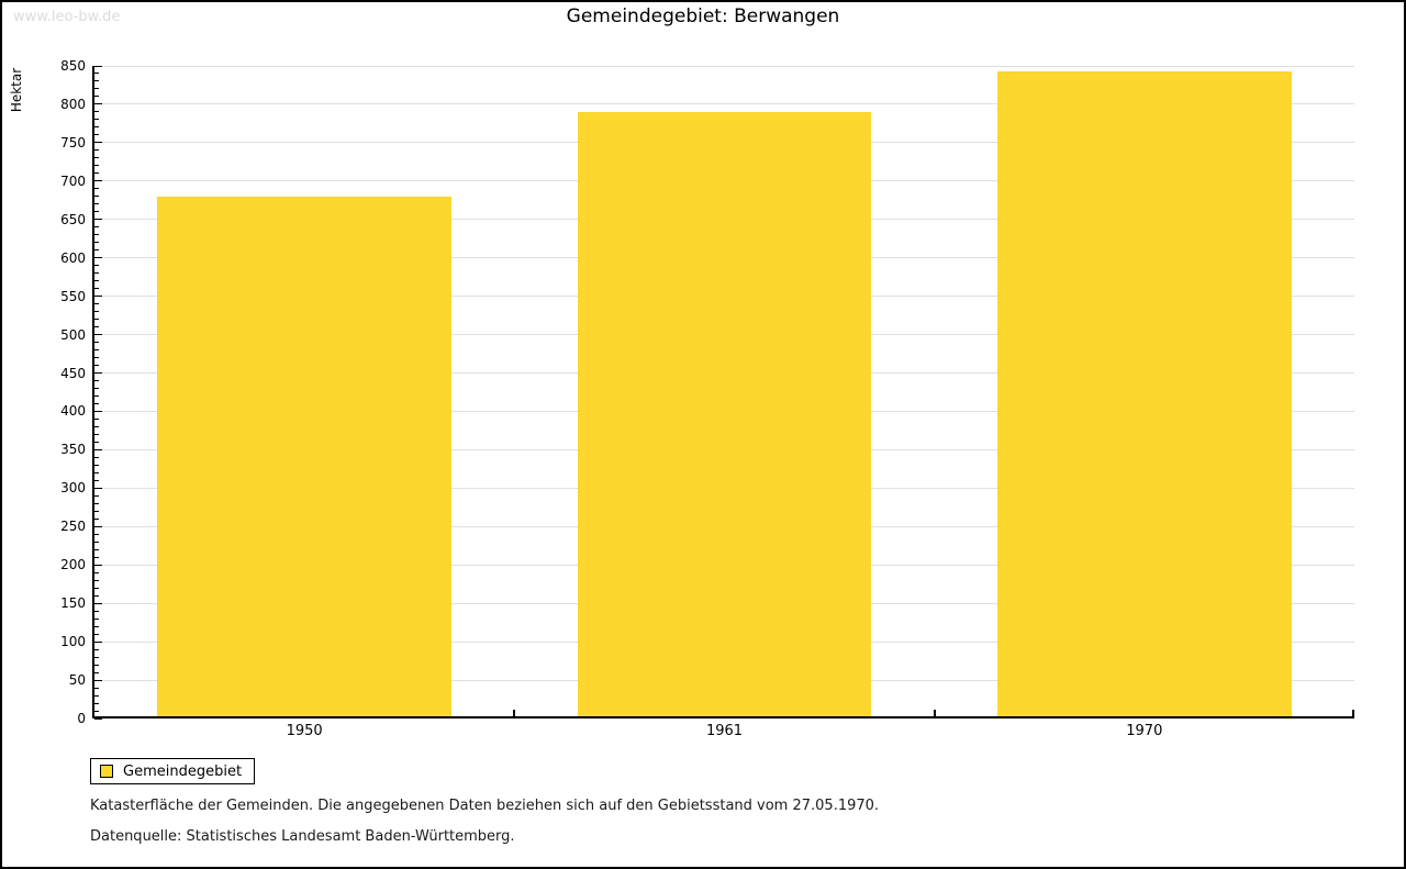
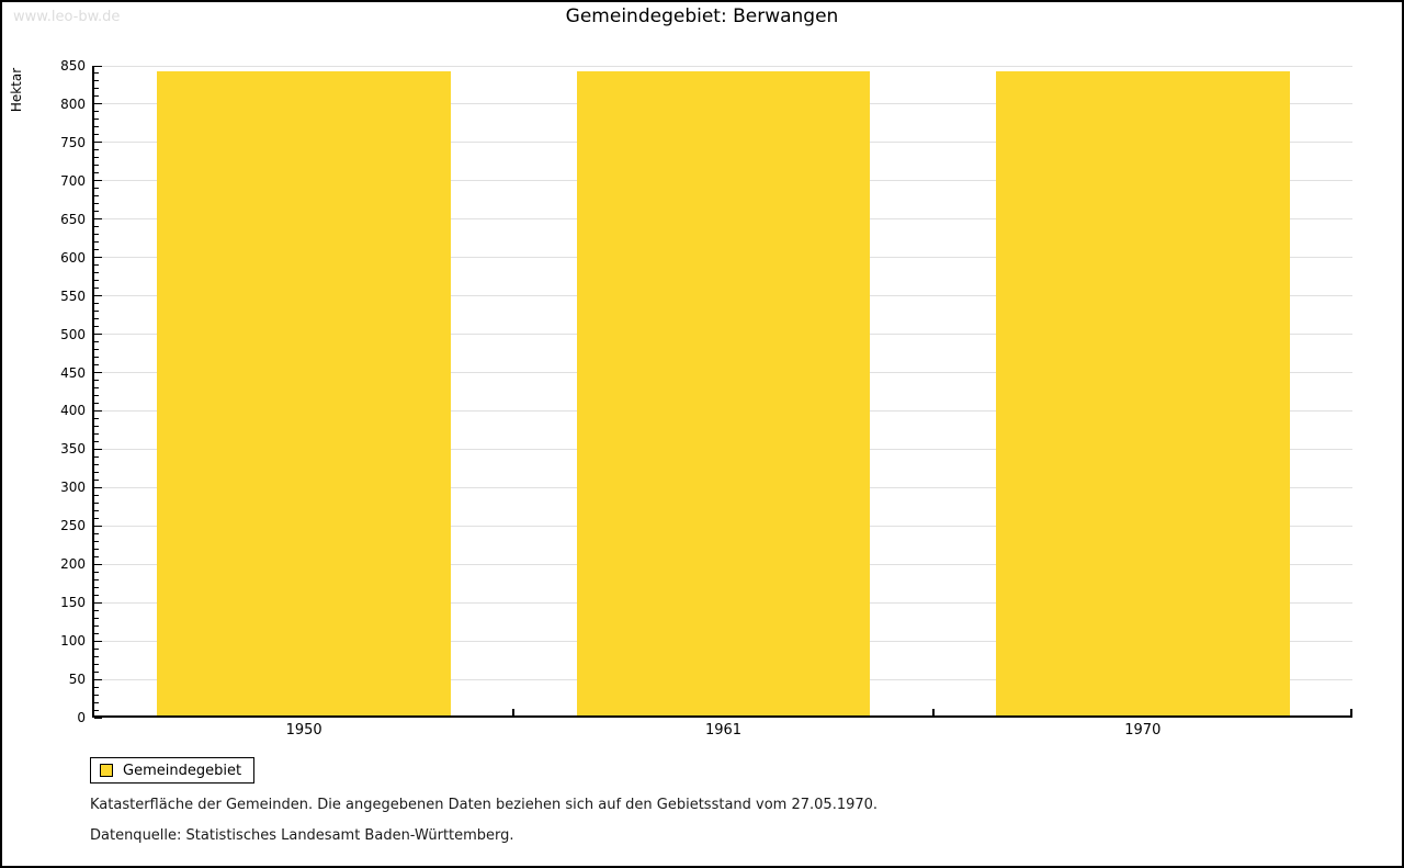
1950: 680 -> 840
1961: 790 -> 840
